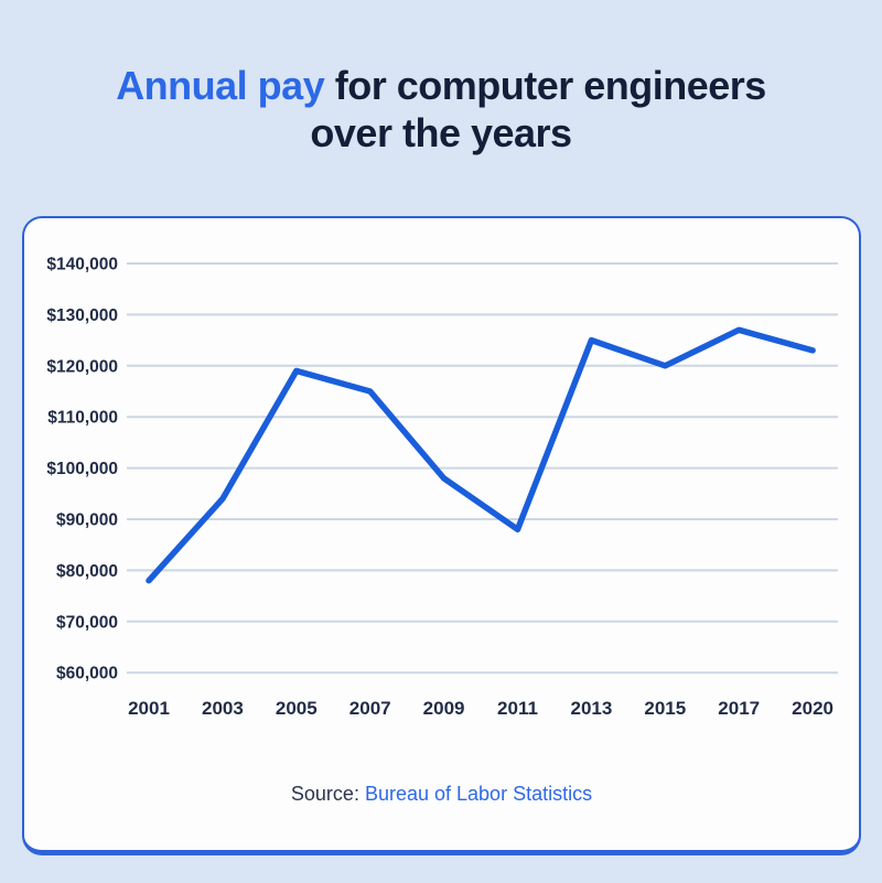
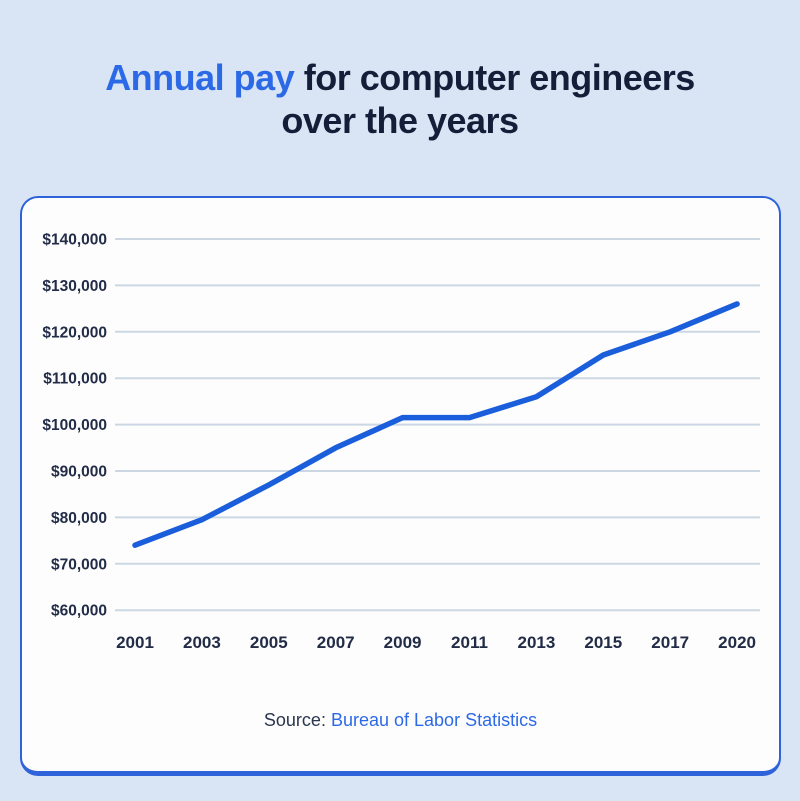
2001: $78000 -> $74000
2003: $94000 -> $80000
2005: $119000 -> $87000
2007: $115000 -> $95000
2009: $98000 -> $102000
2011: $88000 -> $102000
2013: $125000 -> $106000
2015: $120000 -> $115000
2017: $127000 -> $120000
2020: $123000 -> $126000
